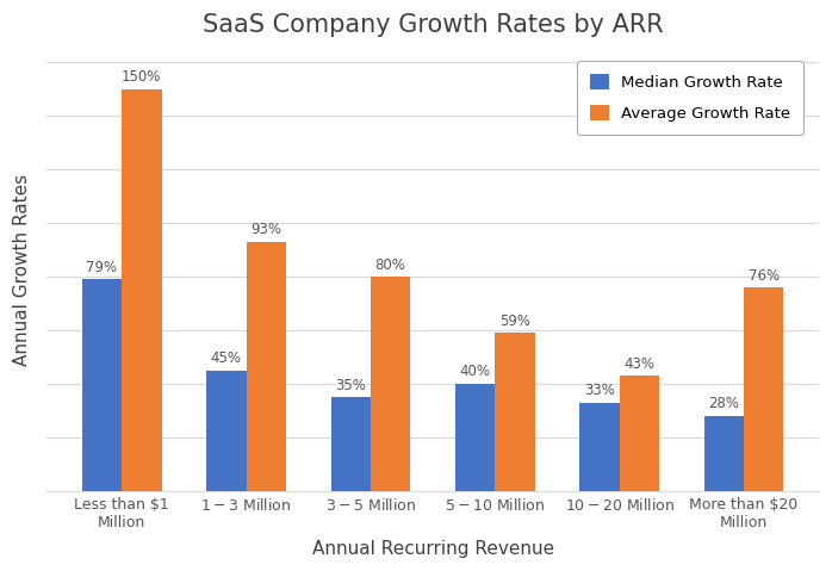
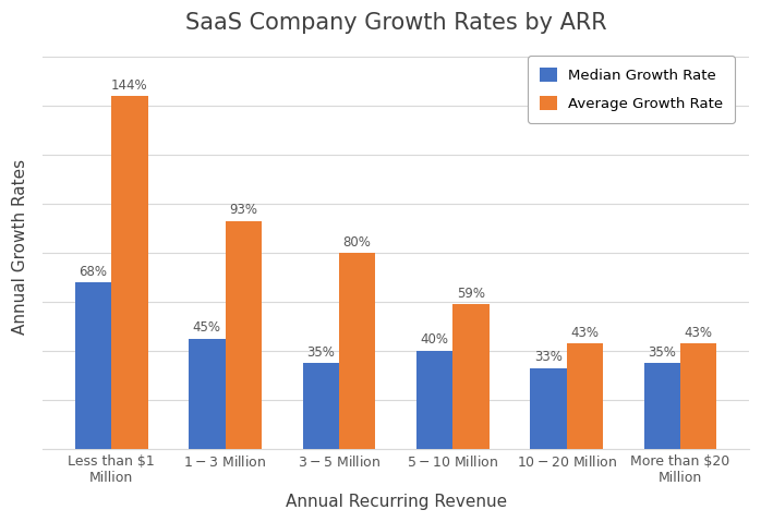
Median Growth Rate/Less than $1 Million: 79% -> 68%
Average Growth Rate/Less than $1 Million: 150% -> 144%
Median Growth Rate/More than $20 Million: 28% -> 35%
Average Growth Rate/More than $20 Million: 76% -> 43%
